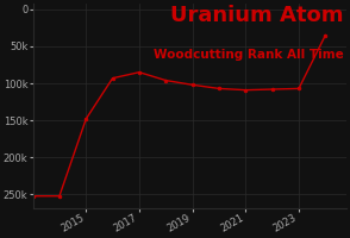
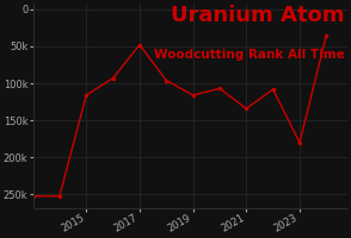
2015: 148k -> 116k
2017: 85k -> 48k
2019: 102k -> 116k
2021: 109k -> 134k
2023: 107k -> 180k
